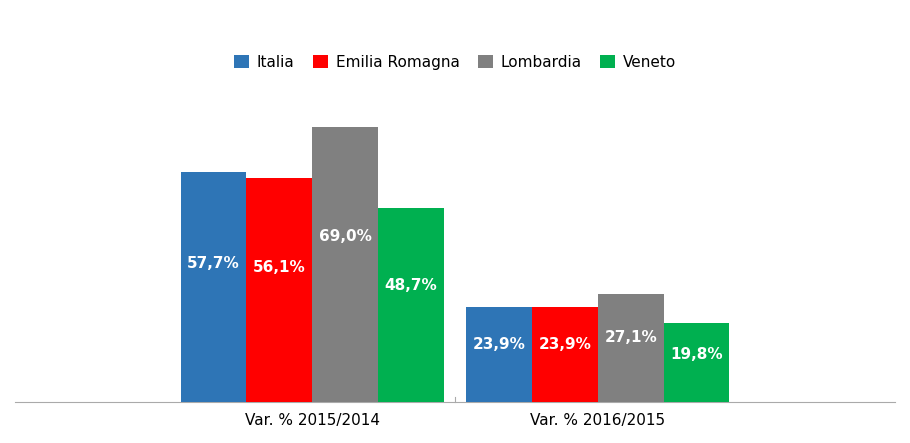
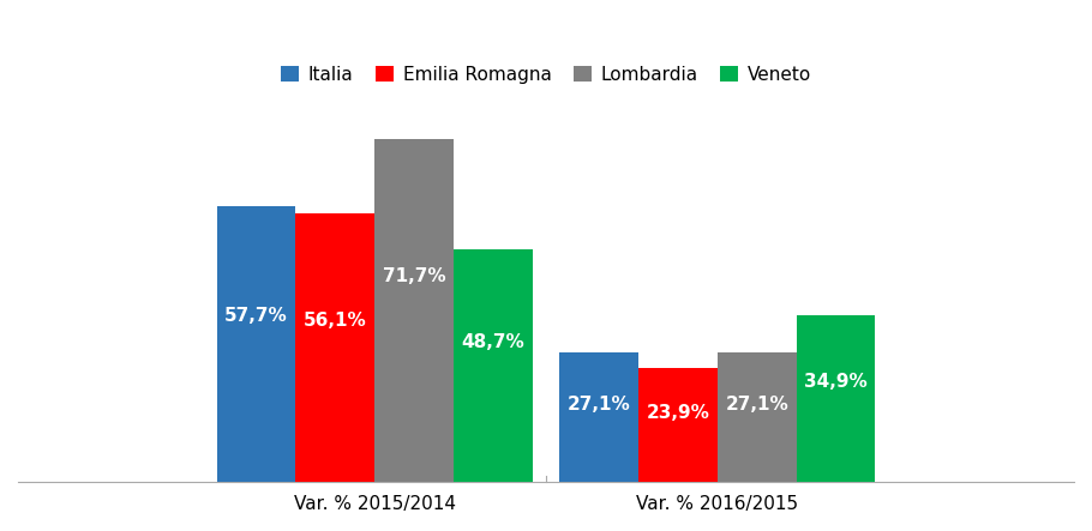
Lombardia/Var. % 2015/2014: 69,0% -> 71,7%
Italia/Var. % 2016/2015: 23,9% -> 27,1%
Veneto/Var. % 2016/2015: 19,8% -> 34,9%
